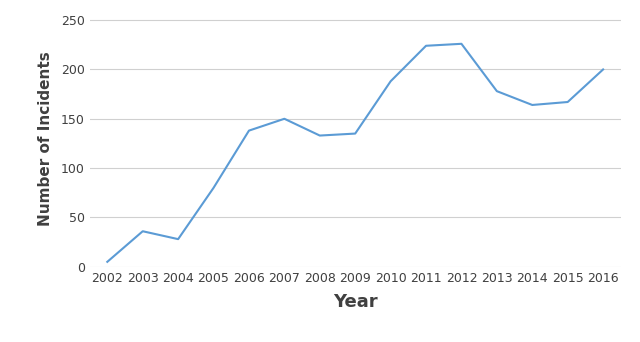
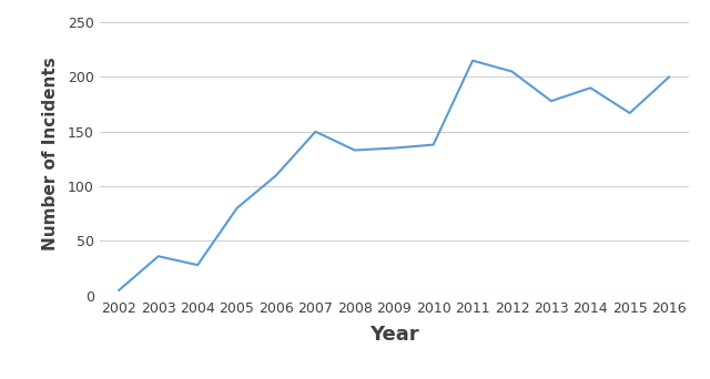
2006: 138 -> 110
2010: 188 -> 138
2011: 224 -> 215
2012: 226 -> 205
2014: 164 -> 190
